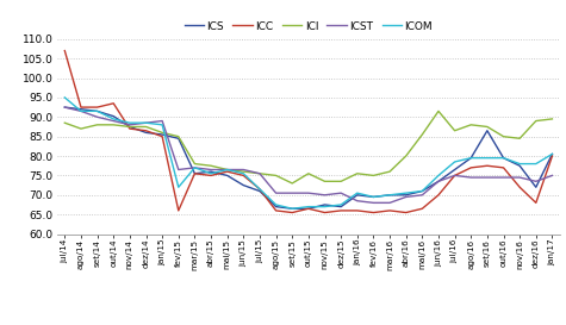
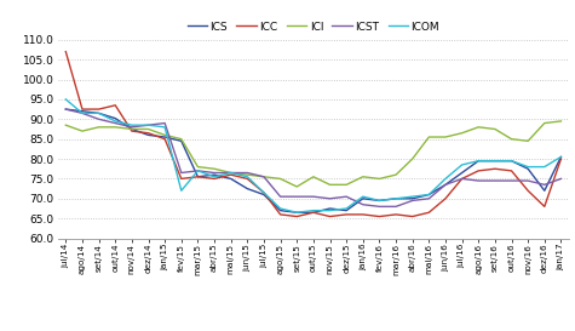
ICC/fev/15: 66.0 -> 75.0
ICI/jun/16: 91.5 -> 85.5
ICS/set/16: 86.5 -> 79.5
